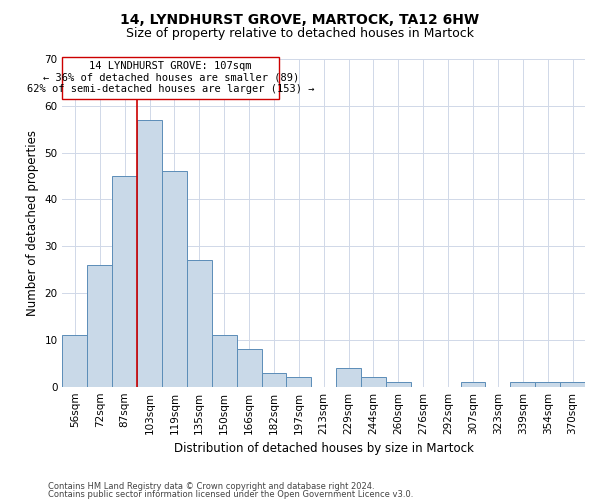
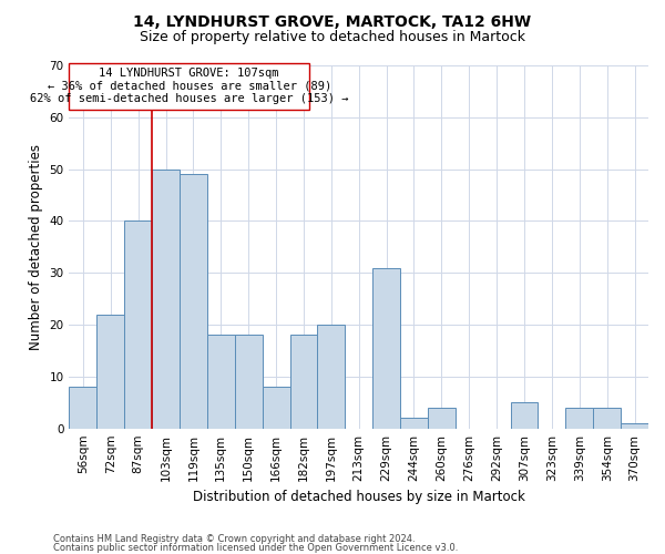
56sqm: 11 -> 8
72sqm: 26 -> 22
87sqm: 45 -> 40
103sqm: 57 -> 50
119sqm: 46 -> 49
135sqm: 27 -> 18
150sqm: 11 -> 18
182sqm: 3 -> 18
197sqm: 2 -> 20
229sqm: 4 -> 31
260sqm: 1 -> 4
307sqm: 1 -> 5
339sqm: 1 -> 4
354sqm: 1 -> 4
